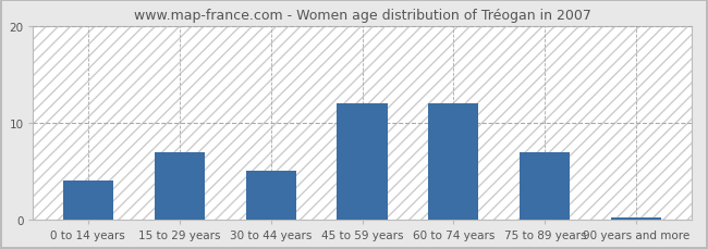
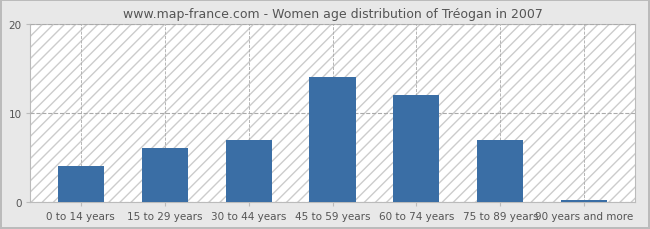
15 to 29 years: 7.0 -> 6.0
30 to 44 years: 5.0 -> 7.0
45 to 59 years: 12.0 -> 14.0
